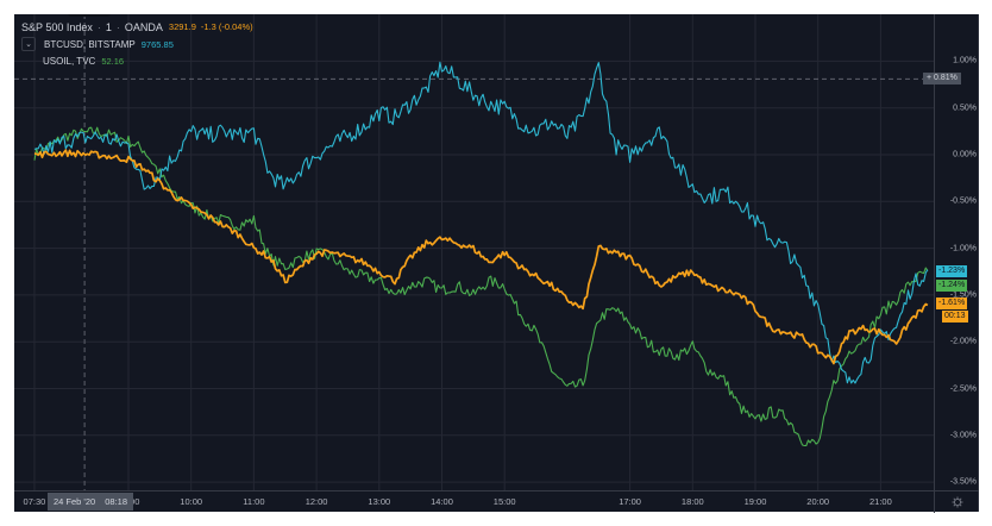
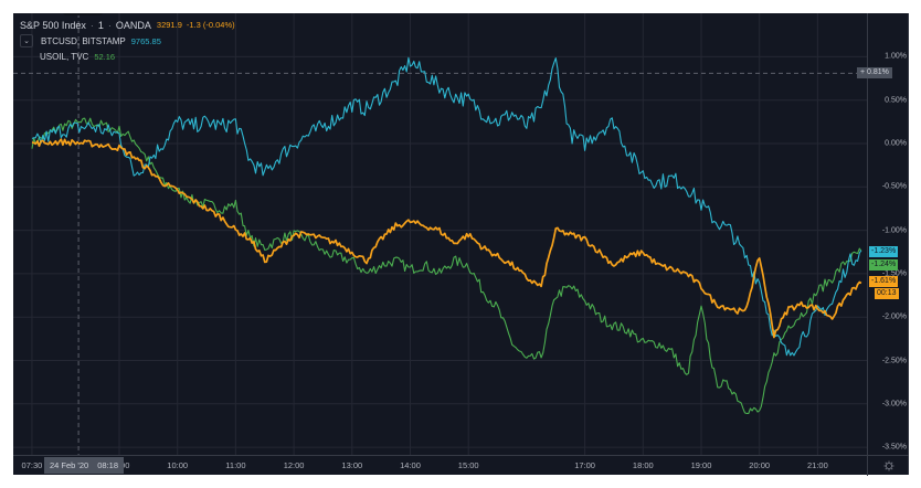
USOIL, TVC/18:00: -2.0% -> -2.3%
USOIL, TVC/19:00: -2.9% -> -1.9%
S&P 500 Index/20:00: -2.1% -> -1.3%
